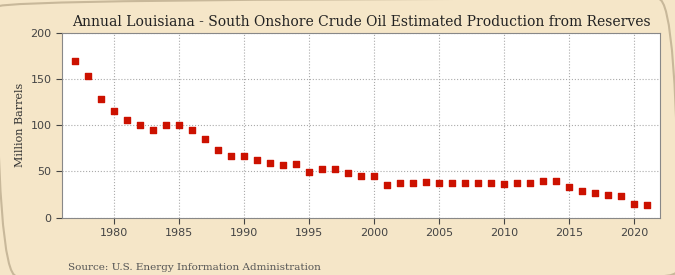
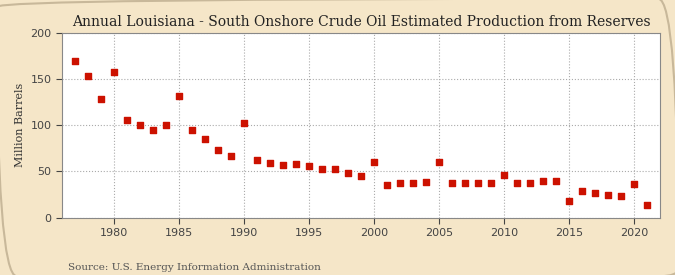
1980: 115 -> 158
1985: 100 -> 132
1990: 67 -> 102
1995: 49 -> 56
2000: 45 -> 60
2005: 38 -> 60
2010: 36 -> 46
2015: 33 -> 18
2020: 15 -> 36
